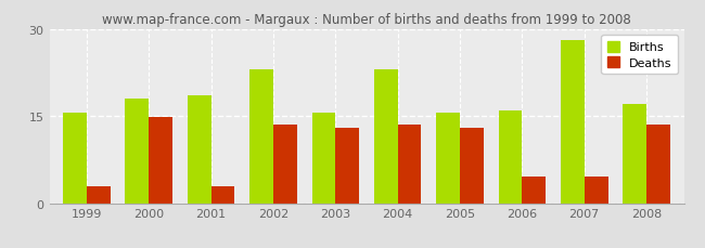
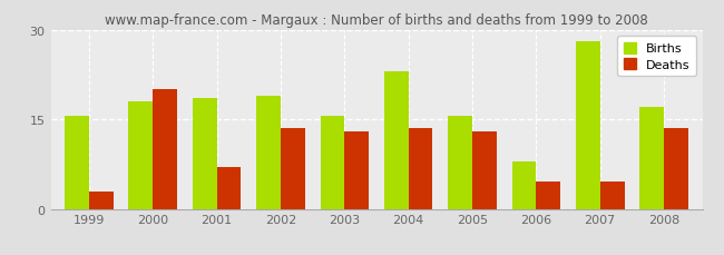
Deaths/2000: 14.8 -> 20.0
Deaths/2001: 3.0 -> 7.0
Births/2002: 23.0 -> 19.0
Births/2006: 16.0 -> 8.0
